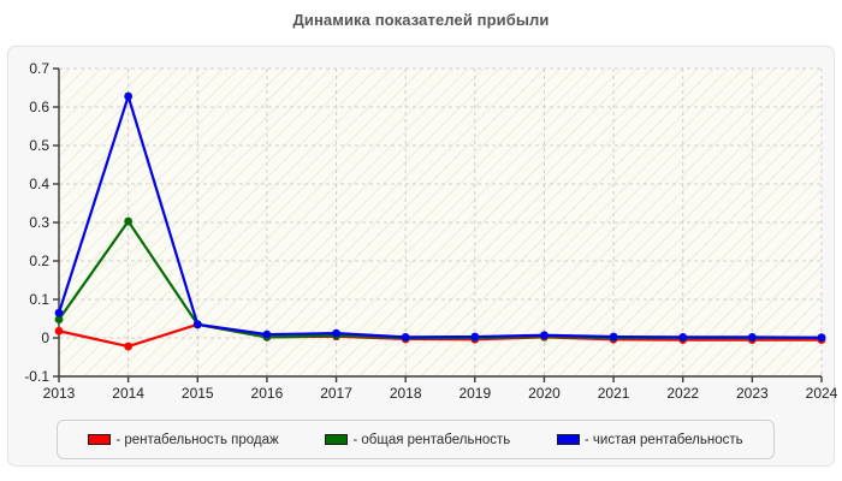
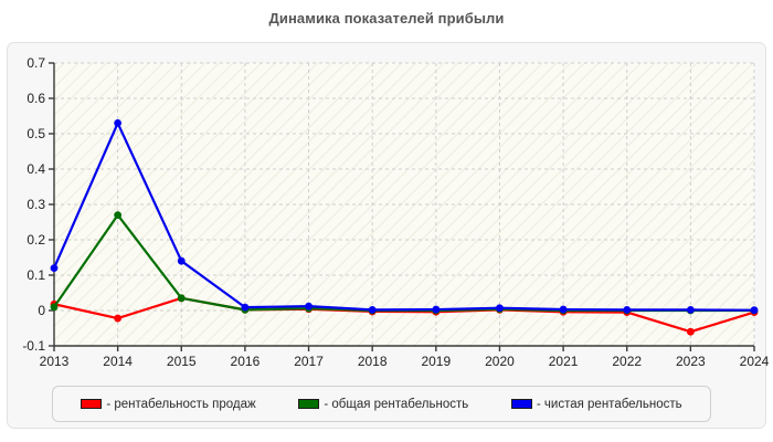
- общая рентабельность/2013: 0.05 -> 0.01
- чистая рентабельность/2013: 0.07 -> 0.12
- общая рентабельность/2014: 0.30 -> 0.27
- чистая рентабельность/2014: 0.63 -> 0.53
- чистая рентабельность/2015: 0.04 -> 0.14
- рентабельность продаж/2023: -0.01 -> -0.06
